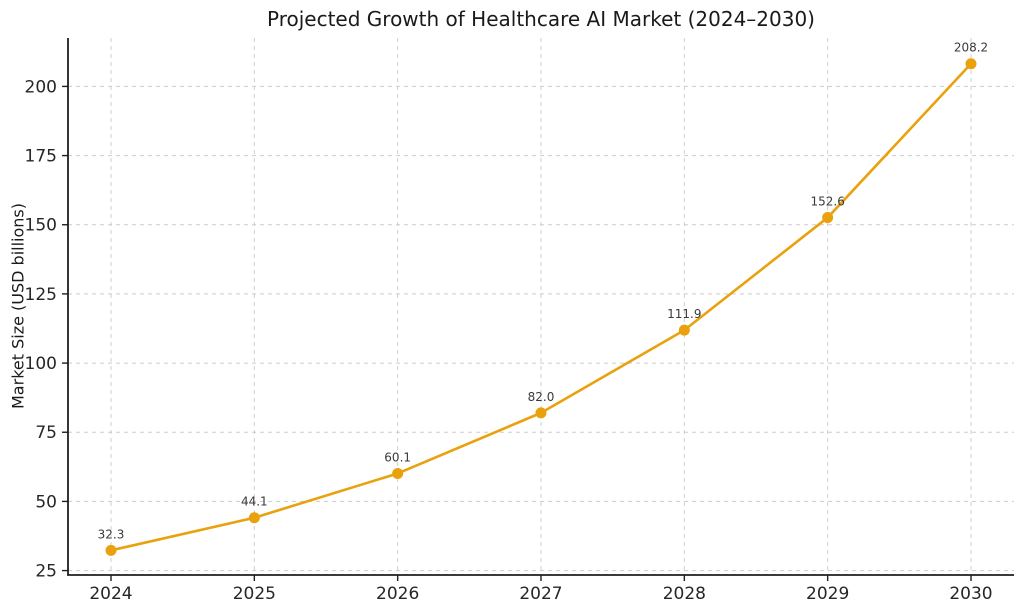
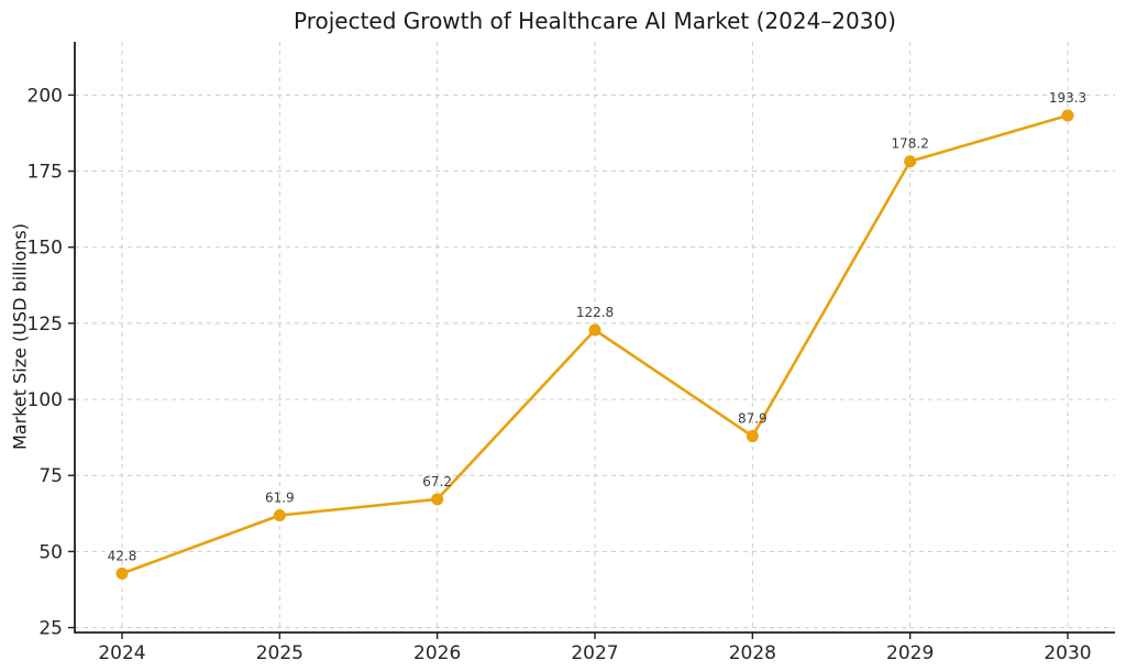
2024: 32.3 -> 42.8
2025: 44.1 -> 61.9
2026: 60.1 -> 67.2
2027: 82.0 -> 122.8
2028: 111.9 -> 87.9
2029: 152.6 -> 178.2
2030: 208.2 -> 193.3
